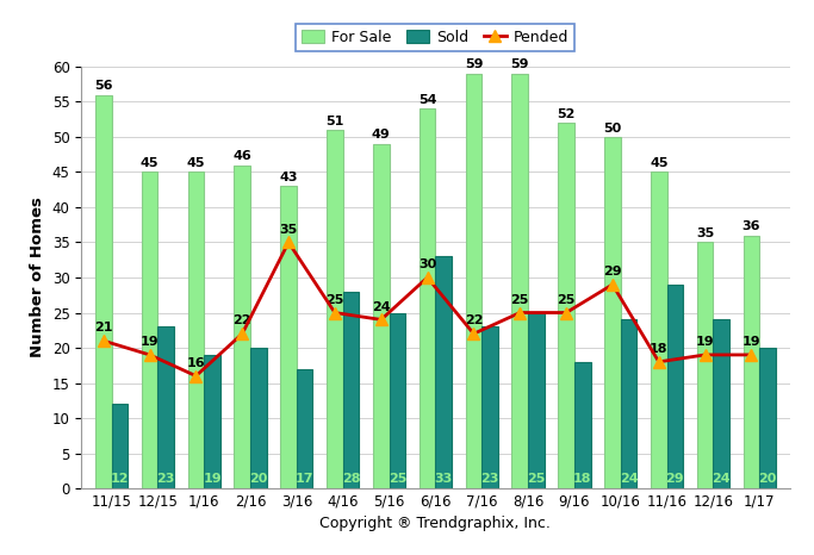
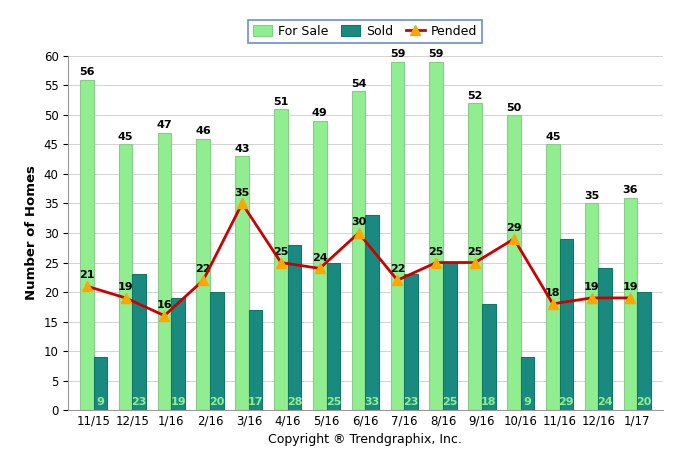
Sold/11/15: 12 -> 9
For Sale/1/16: 45 -> 47
Sold/10/16: 24 -> 9
